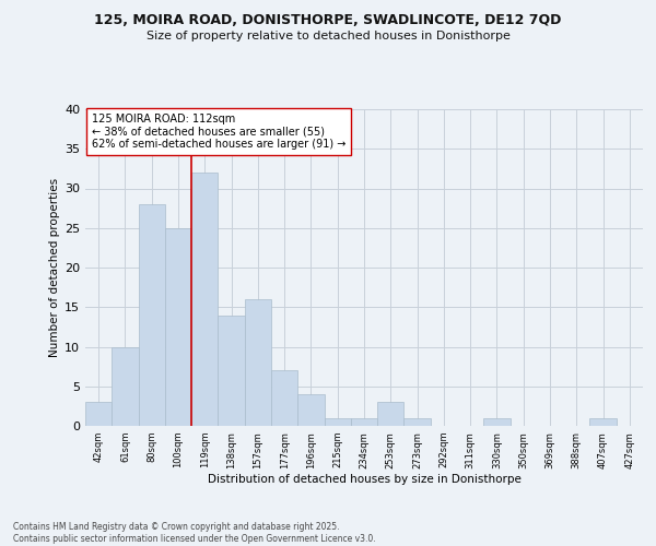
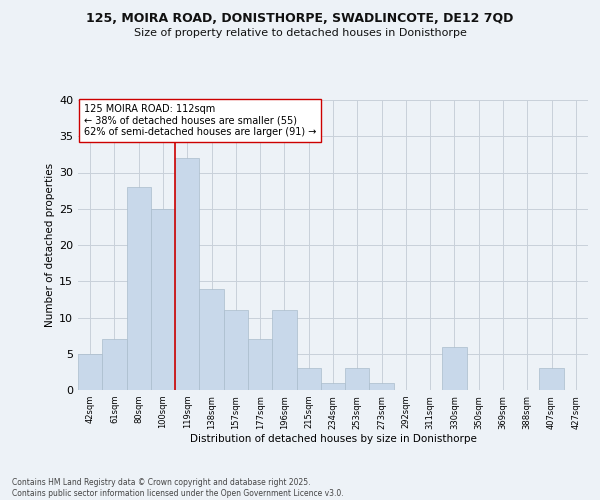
42sqm: 3 -> 5
61sqm: 10 -> 7
157sqm: 16 -> 11
196sqm: 4 -> 11
215sqm: 1 -> 3
330sqm: 1 -> 6
407sqm: 1 -> 3
